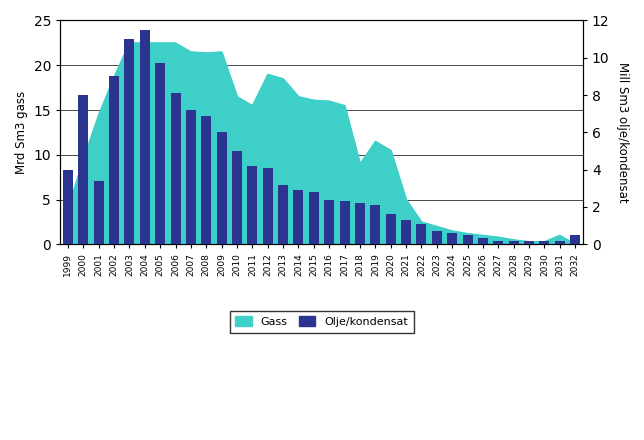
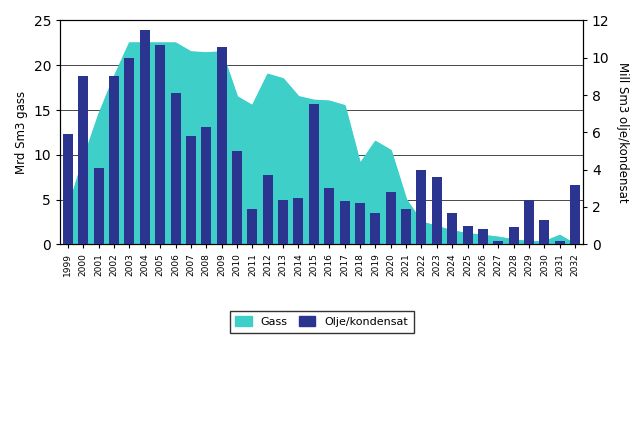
Olje/kondensat/1999: 4.0 -> 5.9
Olje/kondensat/2000: 8.0 -> 9.0
Olje/kondensat/2001: 3.4 -> 4.1
Olje/kondensat/2003: 11.0 -> 10.0
Olje/kondensat/2005: 9.7 -> 10.7
Olje/kondensat/2007: 7.2 -> 5.8
Olje/kondensat/2008: 6.9 -> 6.3
Olje/kondensat/2009: 6.0 -> 10.6
Olje/kondensat/2011: 4.2 -> 1.9
Olje/kondensat/2012: 4.1 -> 3.7
Olje/kondensat/2013: 3.2 -> 2.4
Olje/kondensat/2014: 2.9 -> 2.5
Olje/kondensat/2015: 2.8 -> 7.5
Olje/kondensat/2016: 2.4 -> 3.0
Olje/kondensat/2019: 2.1 -> 1.7
Olje/kondensat/2020: 1.6 -> 2.8
Olje/kondensat/2021: 1.3 -> 1.9
Olje/kondensat/2022: 1.1 -> 4.0
Olje/kondensat/2023: 0.7 -> 3.6
Olje/kondensat/2024: 0.6 -> 1.7
Olje/kondensat/2025: 0.5 -> 1.0
Olje/kondensat/2026: 0.3 -> 0.8
Olje/kondensat/2028: 0.1 -> 0.9
Olje/kondensat/2029: 0.1 -> 2.4
Olje/kondensat/2030: 0.1 -> 1.3
Olje/kondensat/2032: 0.5 -> 3.2
